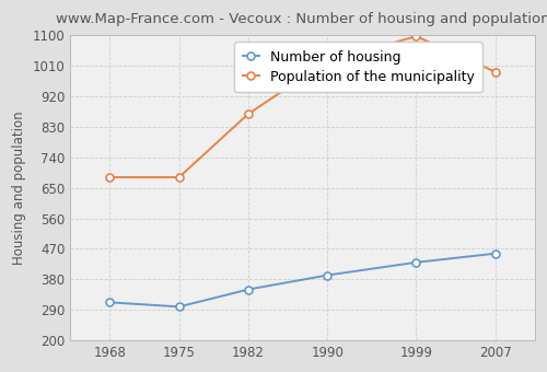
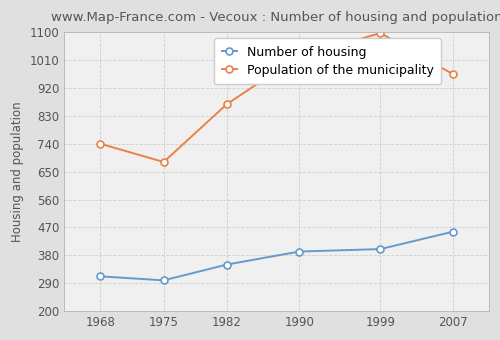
Population of the municipality/1968: 681 -> 740
Number of housing/1999: 430 -> 400
Population of the municipality/2007: 992 -> 965
